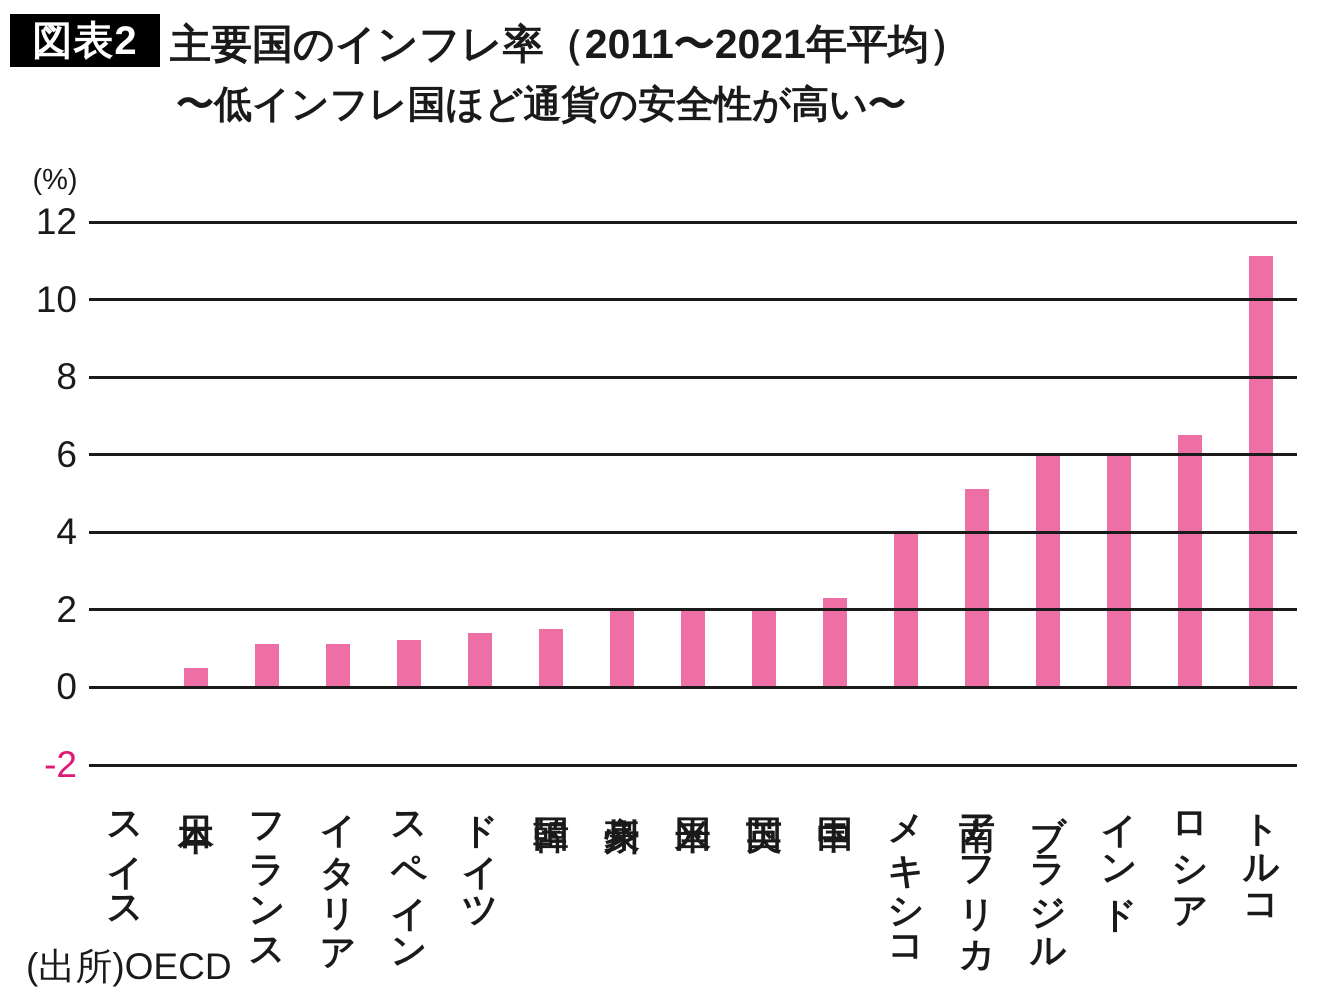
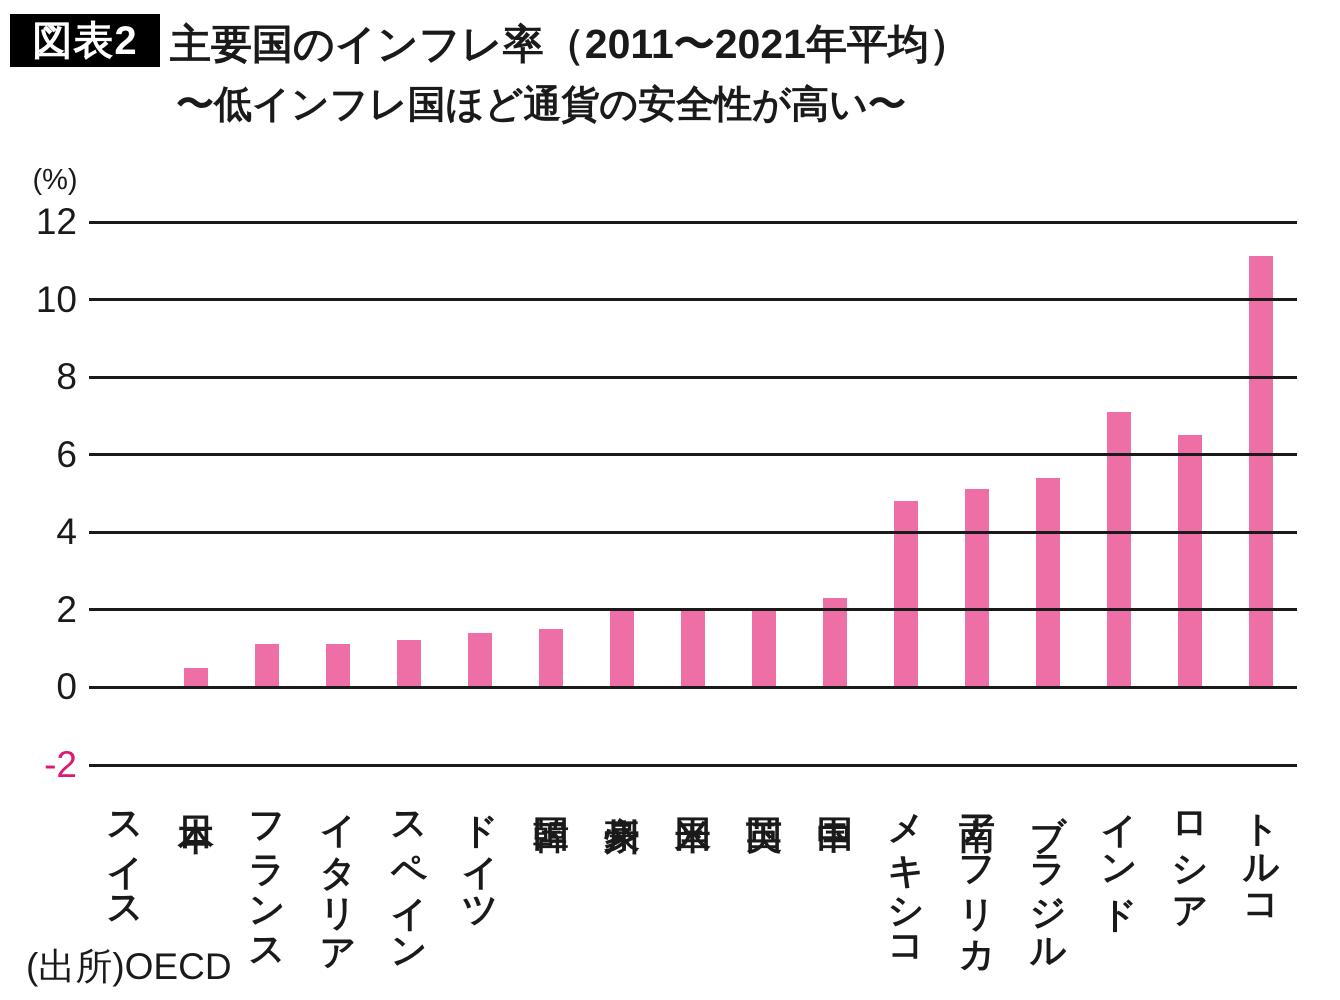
メキシコ: 4.0 -> 4.8
ブラジル: 6.0 -> 5.4
インド: 6.0 -> 7.1
